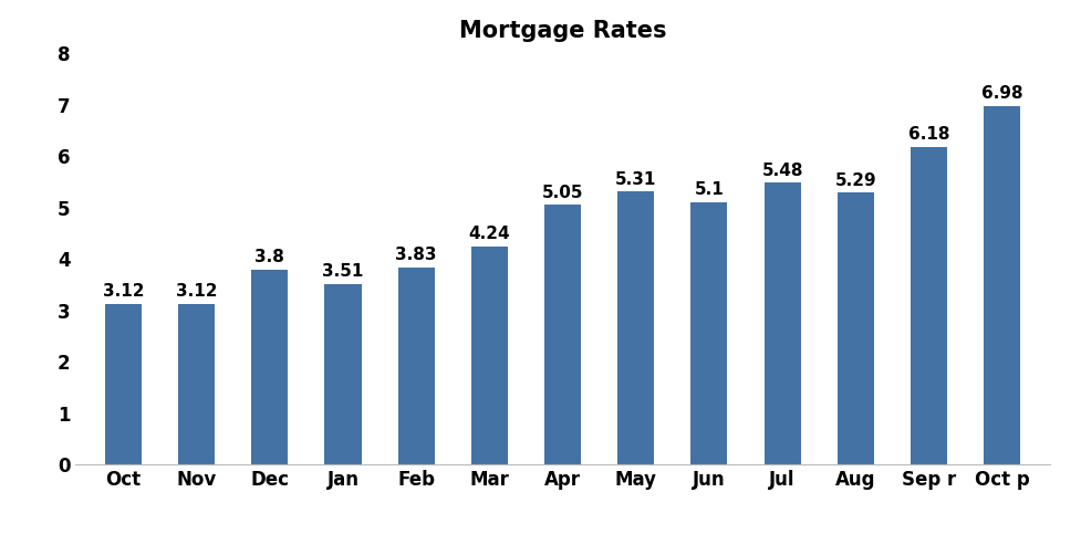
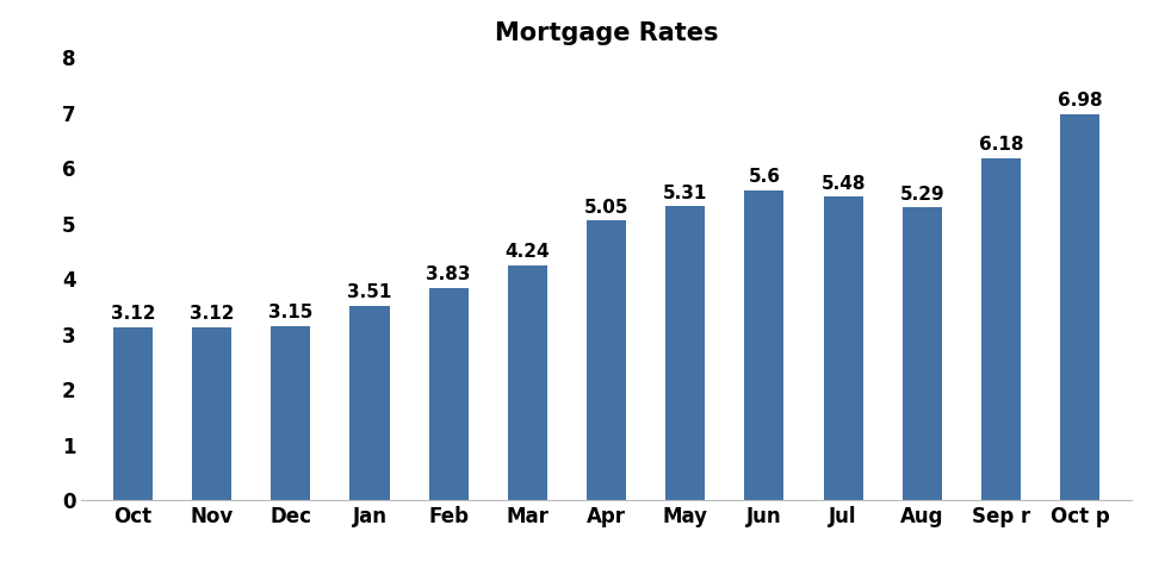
Dec: 3.8 -> 3.15
Jun: 5.1 -> 5.6
